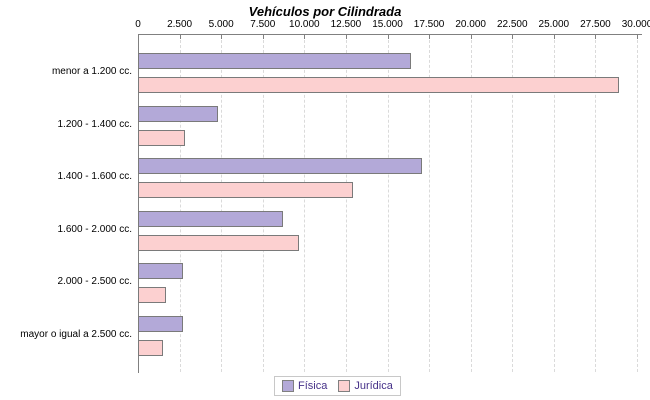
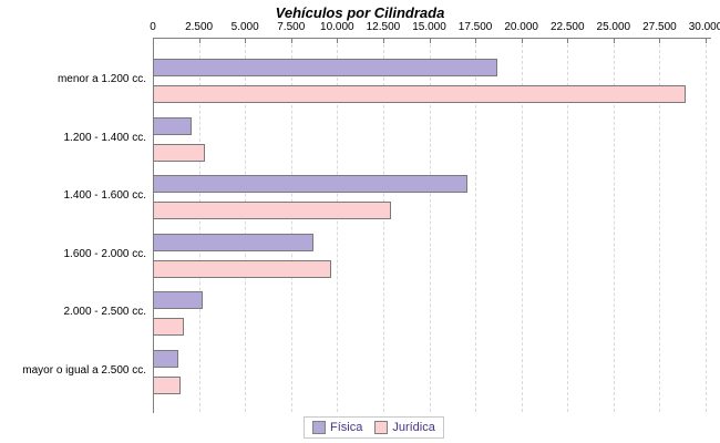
Física/menor a 1.200 cc.: 16400 -> 18700
Física/1.200 - 1.400 cc.: 4800 -> 2100
Física/mayor o igual a 2.500 cc.: 2700 -> 1400
